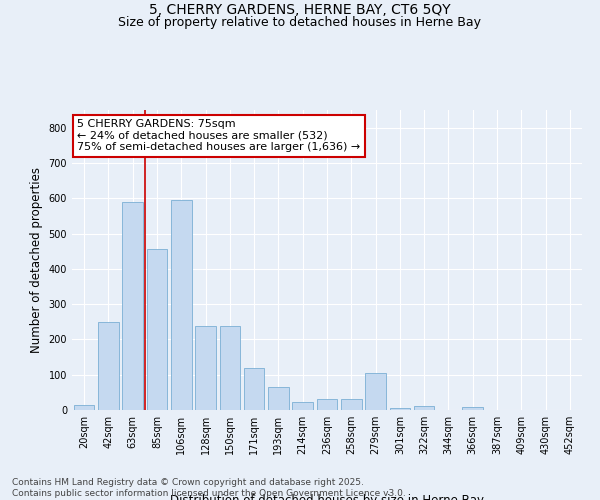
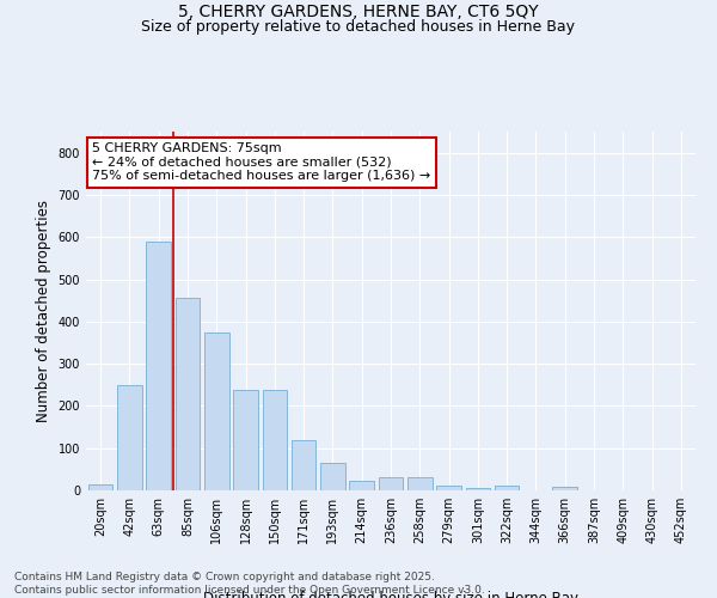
106sqm: 595 -> 375
279sqm: 105 -> 10
